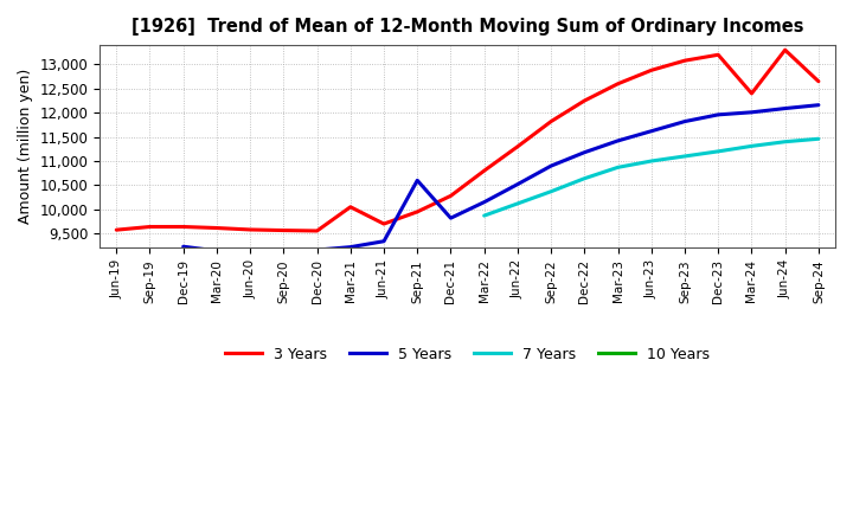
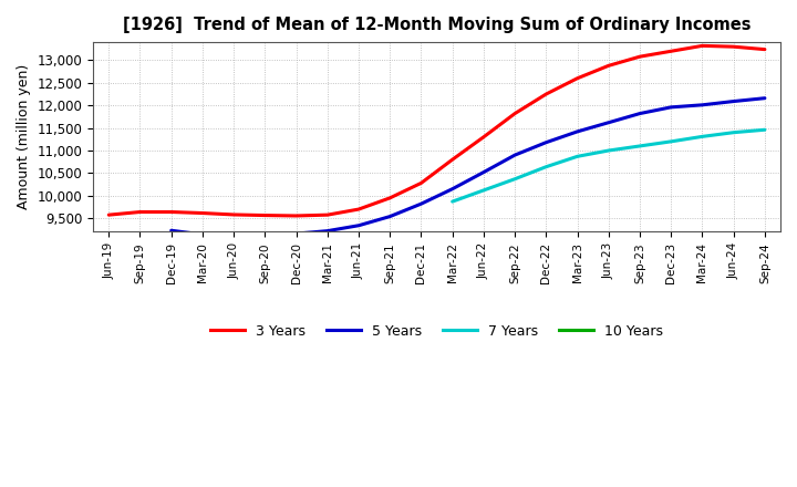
3 Years/Mar-21: 10,050 -> 9,580
5 Years/Sep-21: 10,600 -> 9,540
3 Years/Mar-24: 12,400 -> 13,320
3 Years/Sep-24: 12,650 -> 13,240
